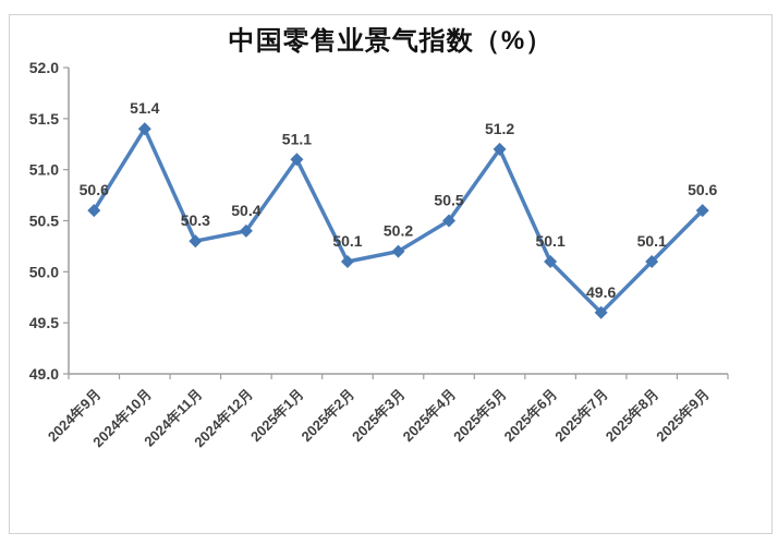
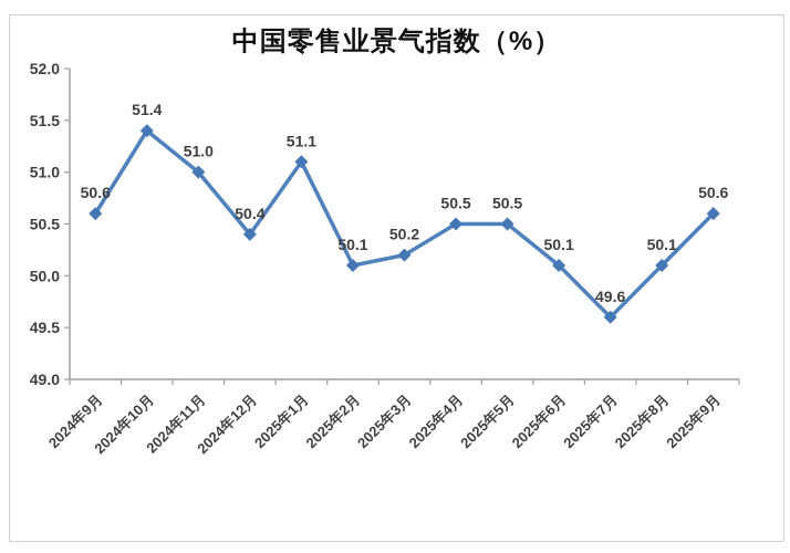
2024年11月: 50.3 -> 51.0
2025年5月: 51.2 -> 50.5
